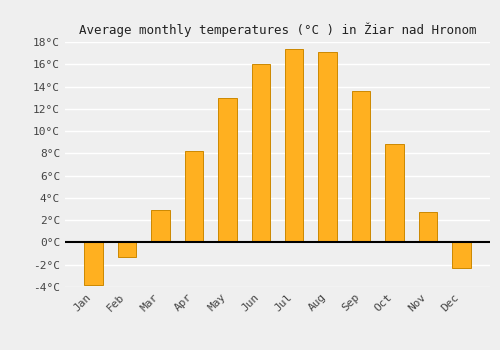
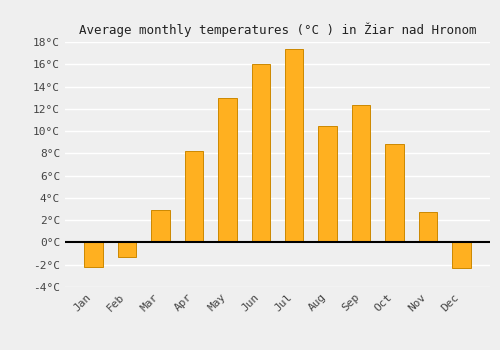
Jan: -3.8°C -> -2.2°C
Aug: 17.1°C -> 10.5°C
Sep: 13.6°C -> 12.3°C
